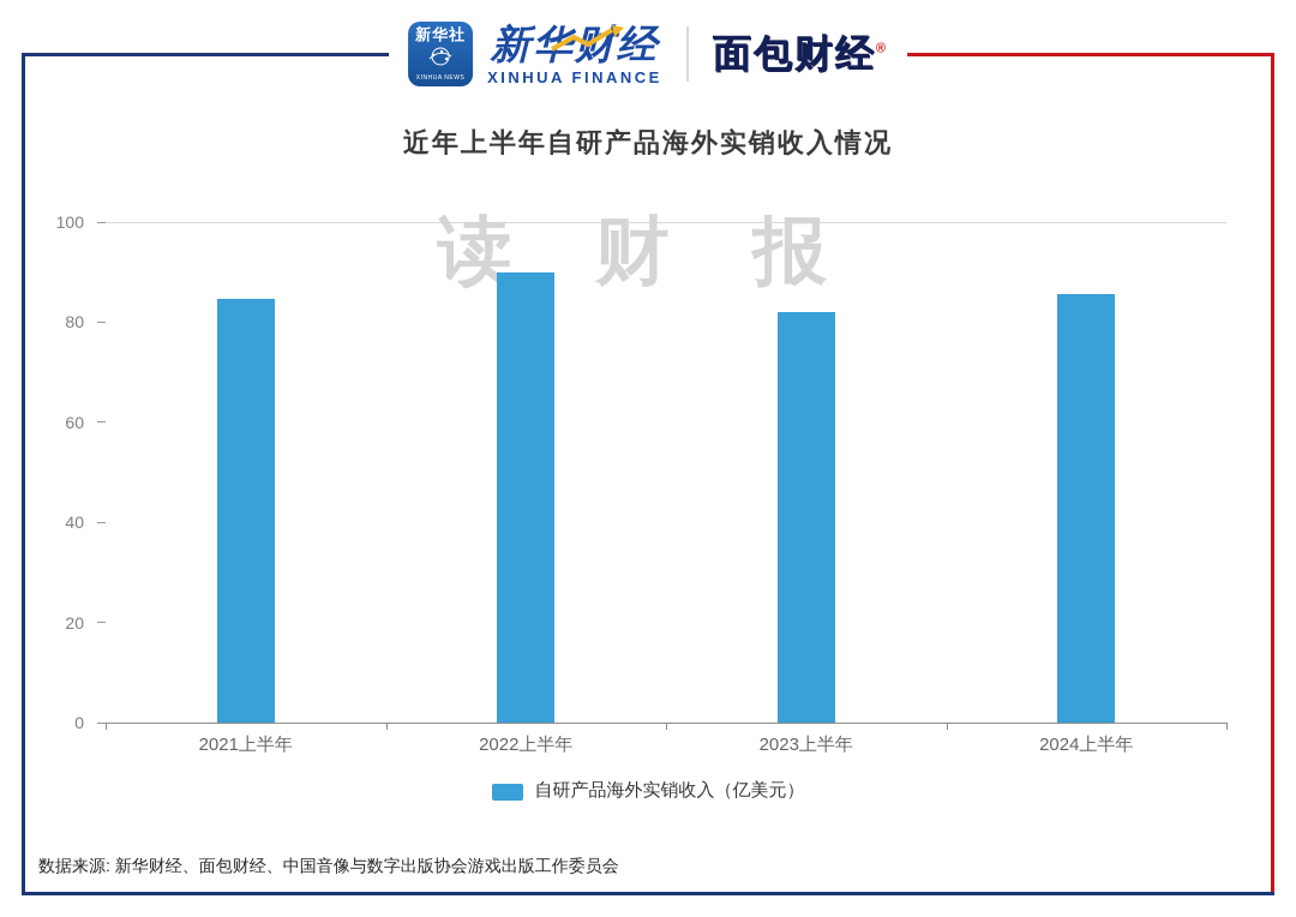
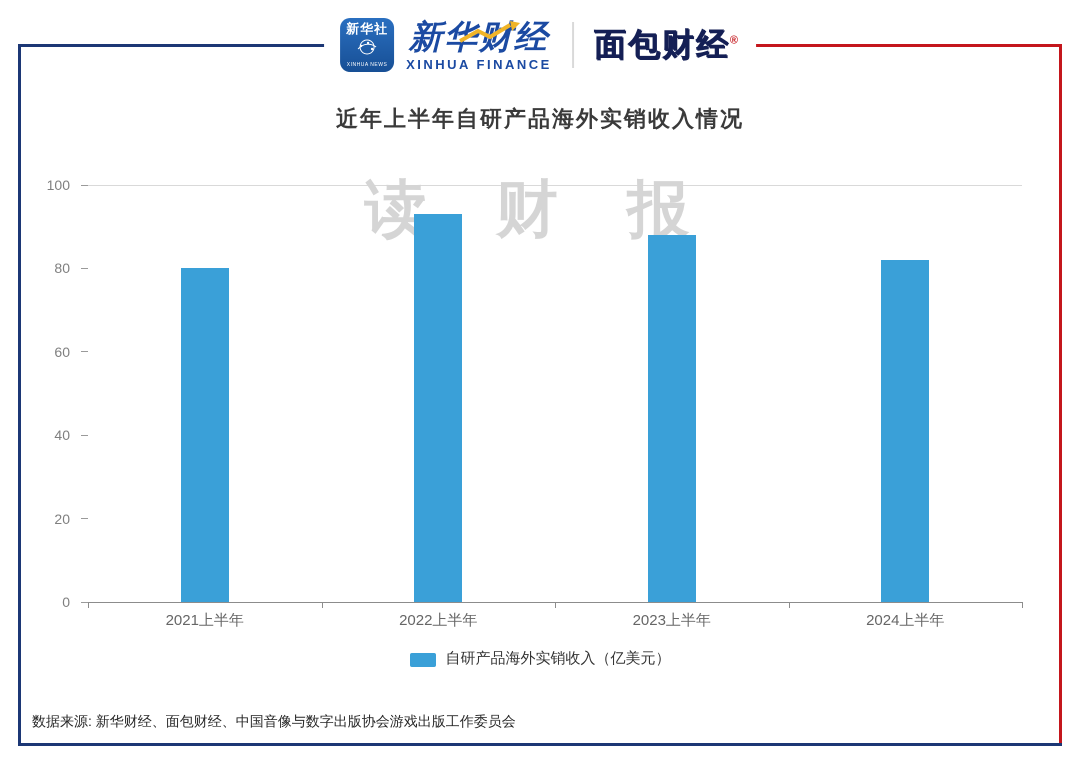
2021上半年: 85 -> 80
2022上半年: 90 -> 93
2023上半年: 82 -> 88
2024上半年: 86 -> 82
